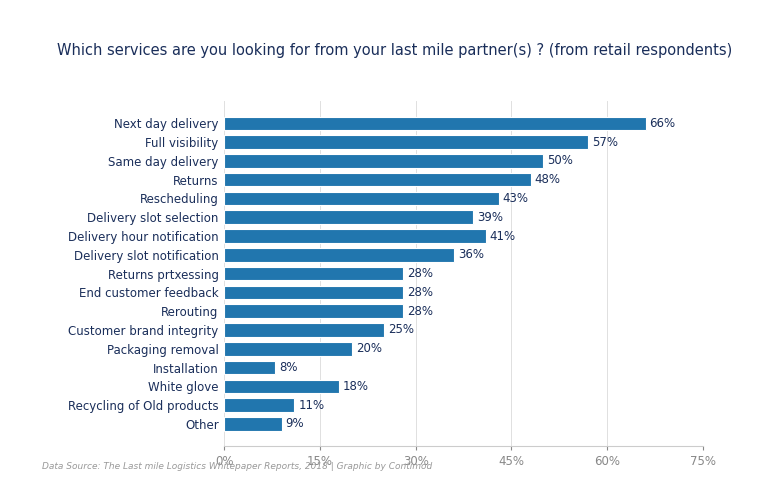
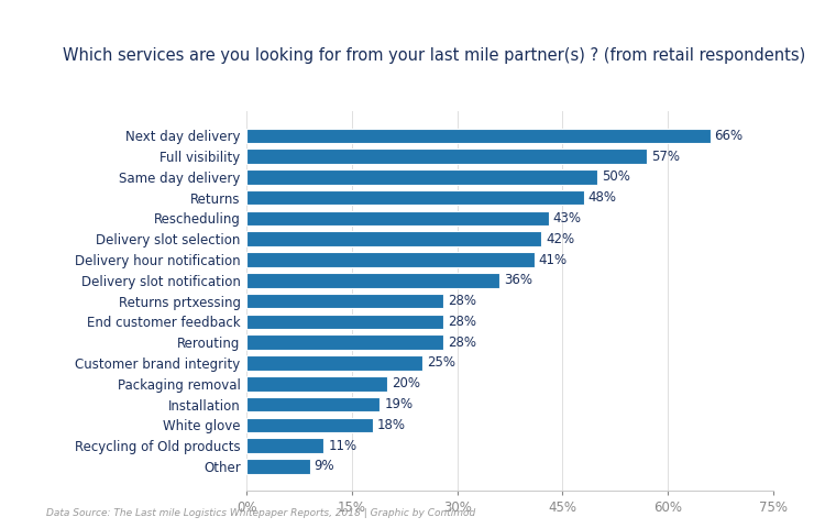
Delivery slot selection: 39% -> 42%
Installation: 8% -> 19%
